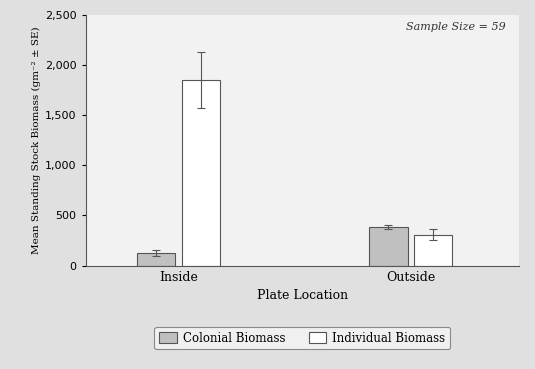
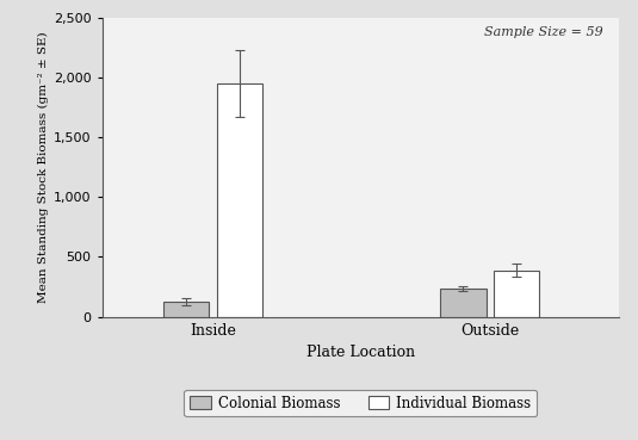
Individual Biomass/Inside: 1,850 -> 1,950
Colonial Biomass/Outside: 390 -> 240
Individual Biomass/Outside: 310 -> 390
